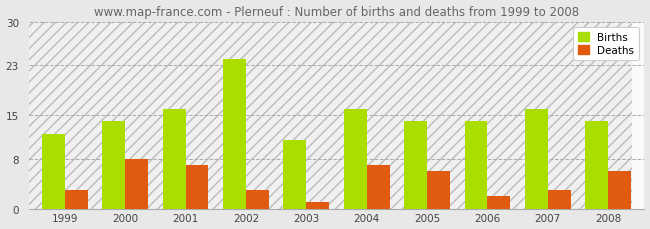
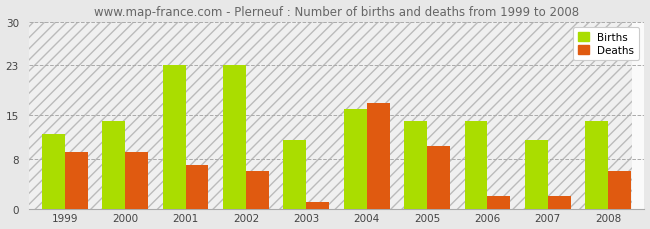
Deaths/1999: 3 -> 9
Deaths/2000: 8 -> 9
Births/2001: 16 -> 23
Births/2002: 24 -> 23
Deaths/2002: 3 -> 6
Deaths/2004: 7 -> 17
Deaths/2005: 6 -> 10
Births/2007: 16 -> 11
Deaths/2007: 3 -> 2
